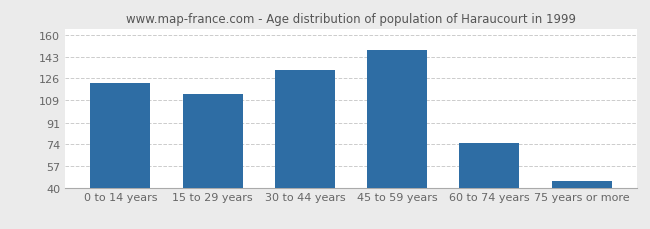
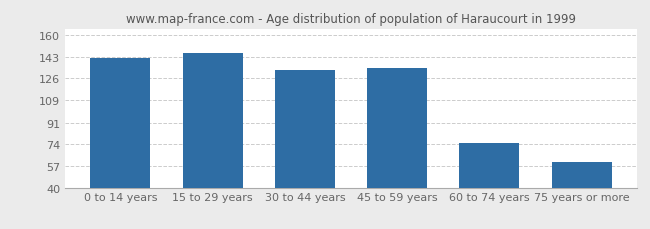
0 to 14 years: 122 -> 142
15 to 29 years: 114 -> 146
45 to 59 years: 148 -> 134
75 years or more: 45 -> 60
